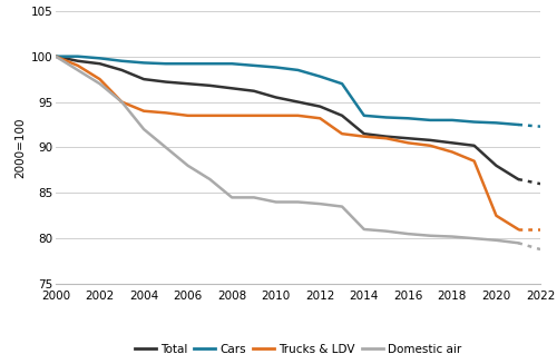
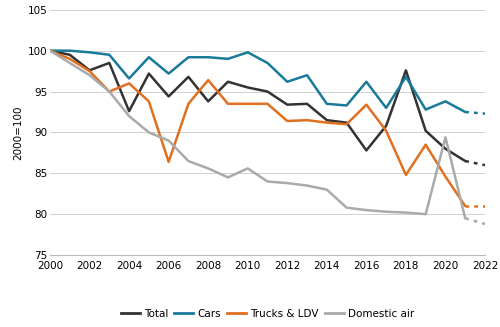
Total/2002: 99.2 -> 97.6
Total/2004: 97.5 -> 92.6
Cars/2004: 99.3 -> 96.6
Trucks & LDV/2004: 94.0 -> 96.0
Total/2006: 97.0 -> 94.4
Cars/2006: 99.2 -> 97.2
Trucks & LDV/2006: 93.5 -> 86.4
Domestic air/2006: 88.0 -> 89.0
Total/2008: 96.5 -> 93.8
Trucks & LDV/2008: 93.5 -> 96.4
Domestic air/2008: 84.5 -> 85.6
Cars/2010: 98.8 -> 99.8
Domestic air/2010: 84.0 -> 85.6
Total/2012: 94.5 -> 93.4
Cars/2012: 97.8 -> 96.2
Trucks & LDV/2012: 93.2 -> 91.4
Domestic air/2014: 81.0 -> 83.0
Total/2016: 91.0 -> 87.8
Cars/2016: 93.2 -> 96.2
Trucks & LDV/2016: 90.5 -> 93.4
Total/2018: 90.5 -> 97.6
Cars/2018: 93.0 -> 96.8
Trucks & LDV/2018: 89.5 -> 84.8
Cars/2020: 92.7 -> 93.8
Trucks & LDV/2020: 82.5 -> 84.6
Domestic air/2020: 79.8 -> 89.4
